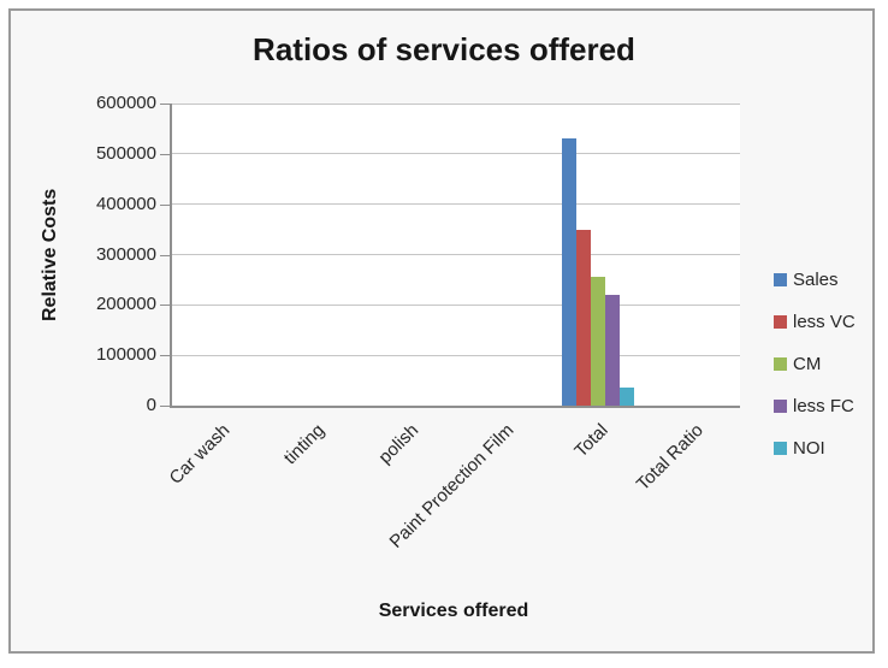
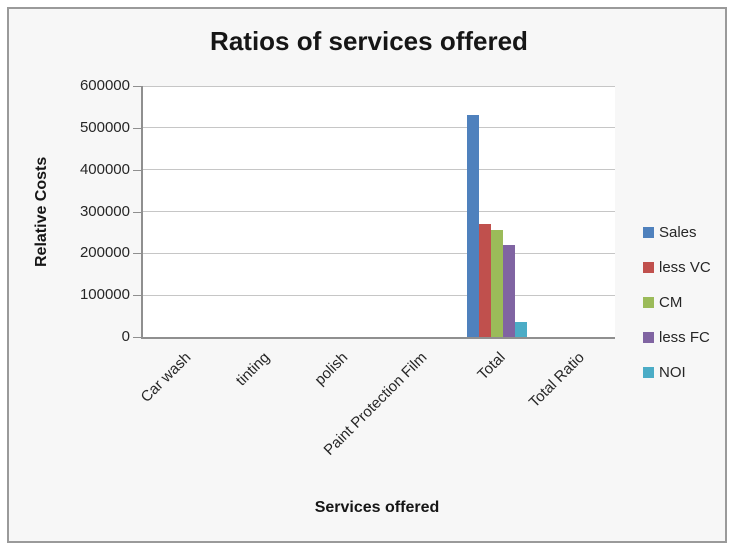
less VC/Total: 350000 -> 270000
